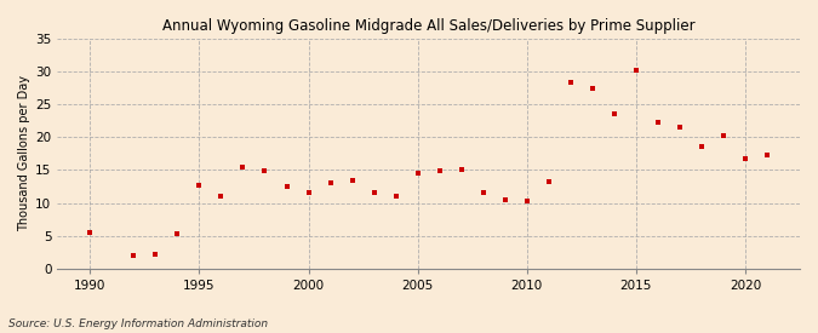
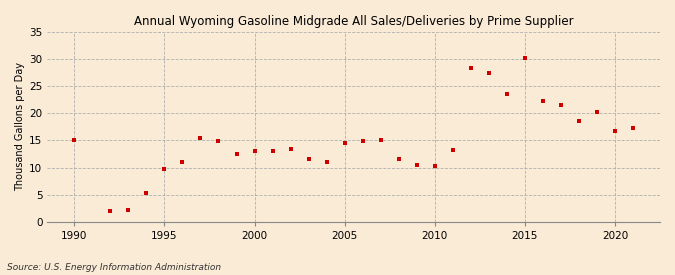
1990: 5.5 -> 15.0
1995: 12.7 -> 9.8
2000: 11.5 -> 13.0
